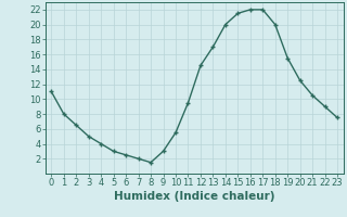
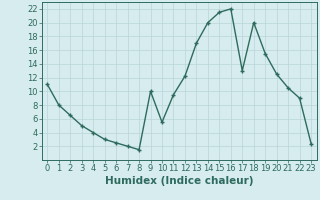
9: 3.0 -> 10.0
12: 14.5 -> 12.2
17: 22.0 -> 13.0
23: 7.5 -> 2.4
